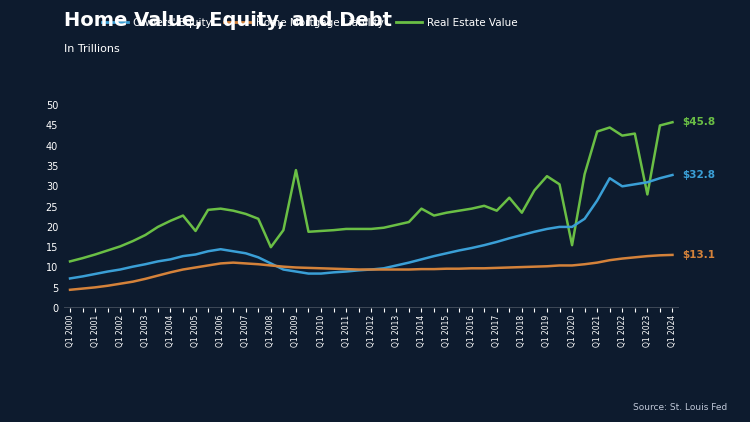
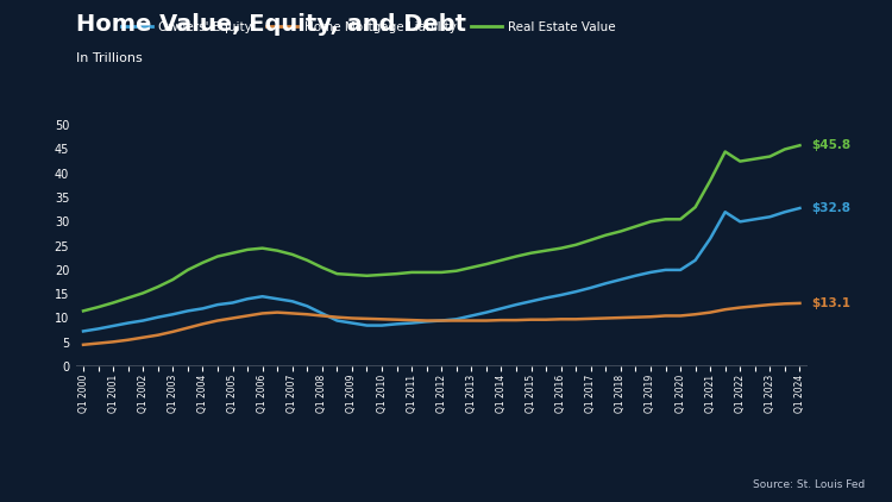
Real Estate Value/Q1 2005: 19.0 -> 23.5
Real Estate Value/Q1 2008: 15.0 -> 20.5
Real Estate Value/Q1 2009: 34.0 -> 19.0
Real Estate Value/Q1 2014: 24.5 -> 22.0
Real Estate Value/Q1 2017: 24.0 -> 26.2
Real Estate Value/Q1 2018: 23.5 -> 28.0
Real Estate Value/Q1 2019: 32.5 -> 30.0
Real Estate Value/Q1 2020: 15.5 -> 30.5
Real Estate Value/Q1 2021: 43.5 -> 38.5
Real Estate Value/Q1 2023: 28.0 -> 43.5
